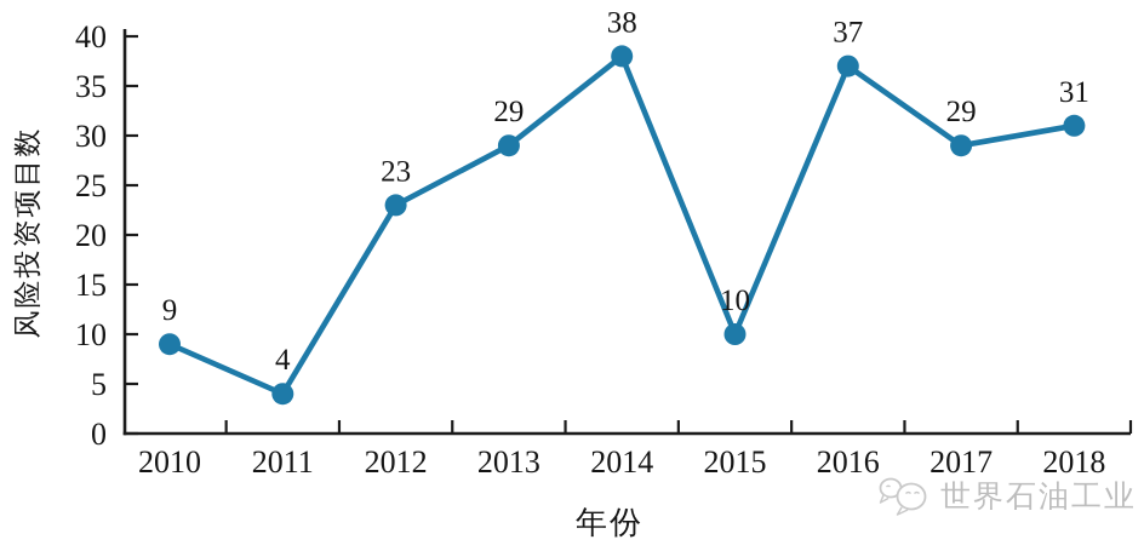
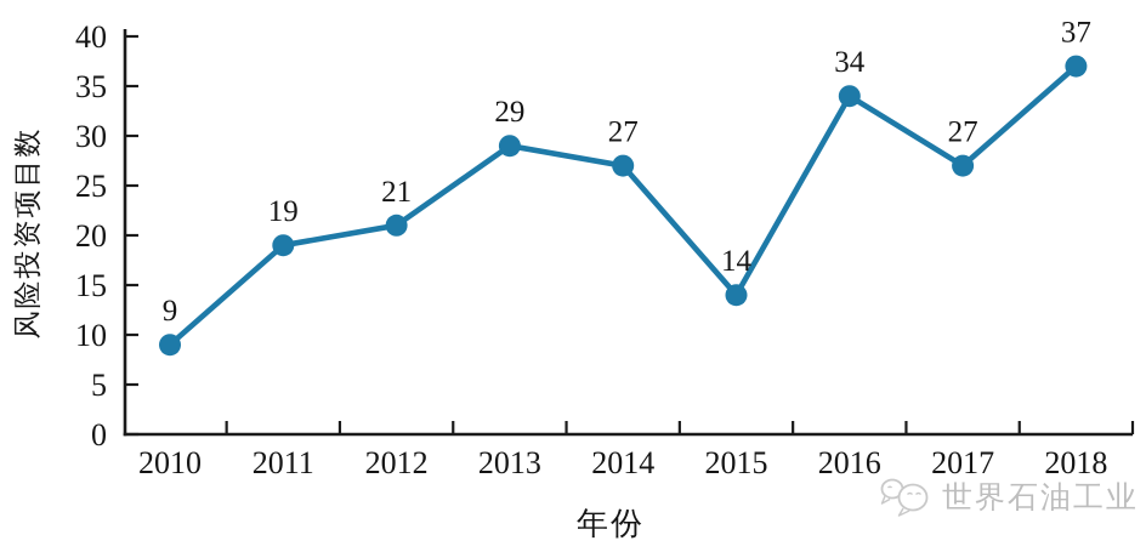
2011: 4 -> 19
2012: 23 -> 21
2014: 38 -> 27
2015: 10 -> 14
2016: 37 -> 34
2017: 29 -> 27
2018: 31 -> 37
